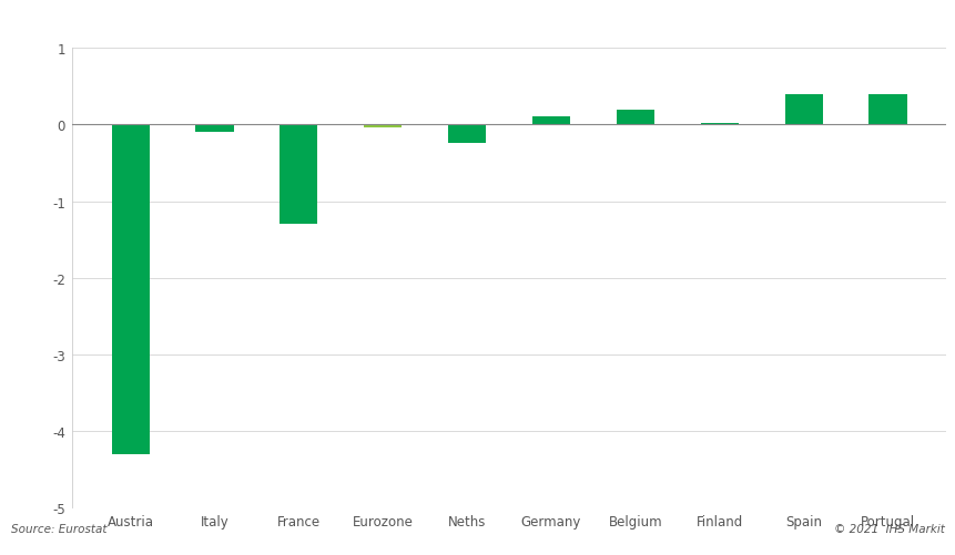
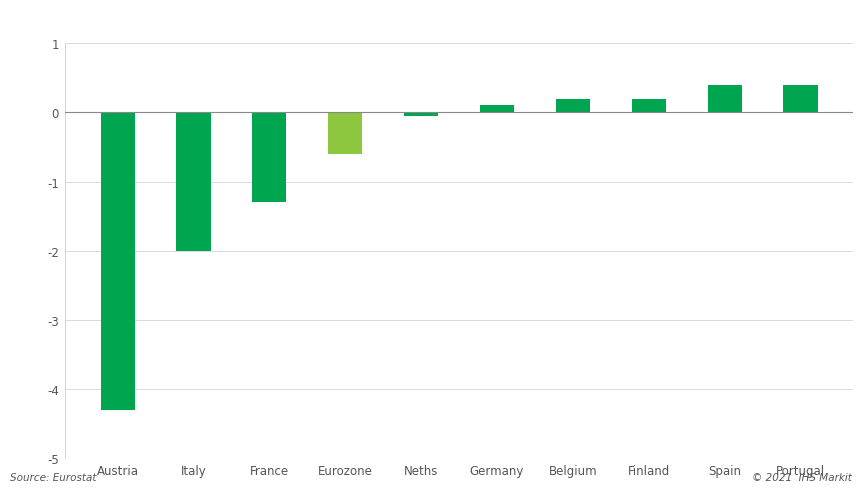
Italy: -0.10 -> -2.00
Eurozone: -0.04 -> -0.60
Neths: -0.24 -> -0.05
Finland: 0.02 -> 0.20
